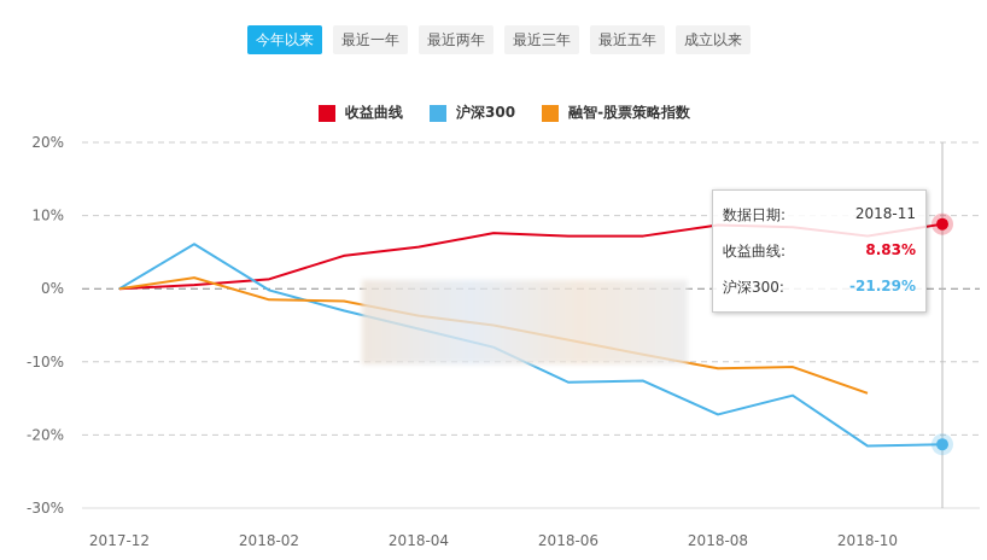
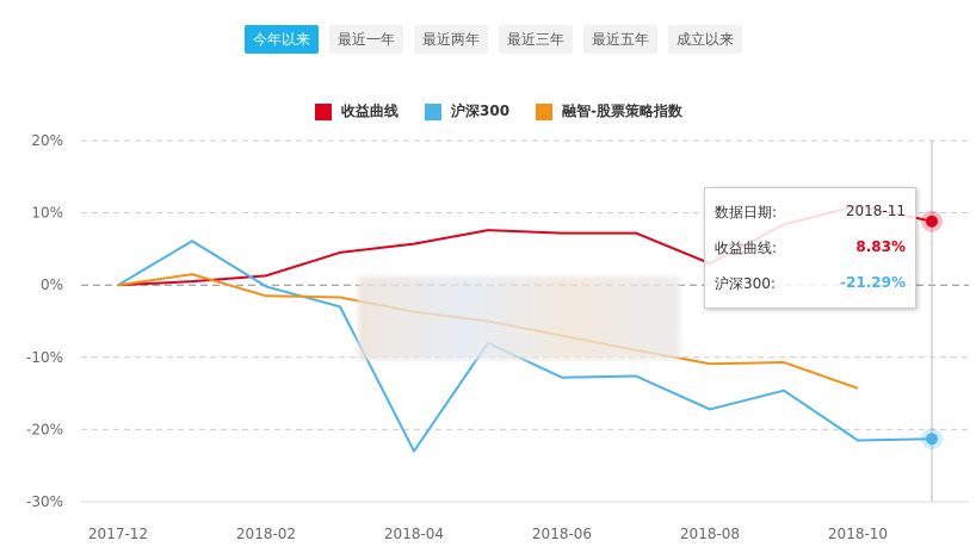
沪深300/2018-04: -6% -> -23%
收益曲线/2018-08: 9% -> 3%
收益曲线/2018-10: 7% -> 11%
